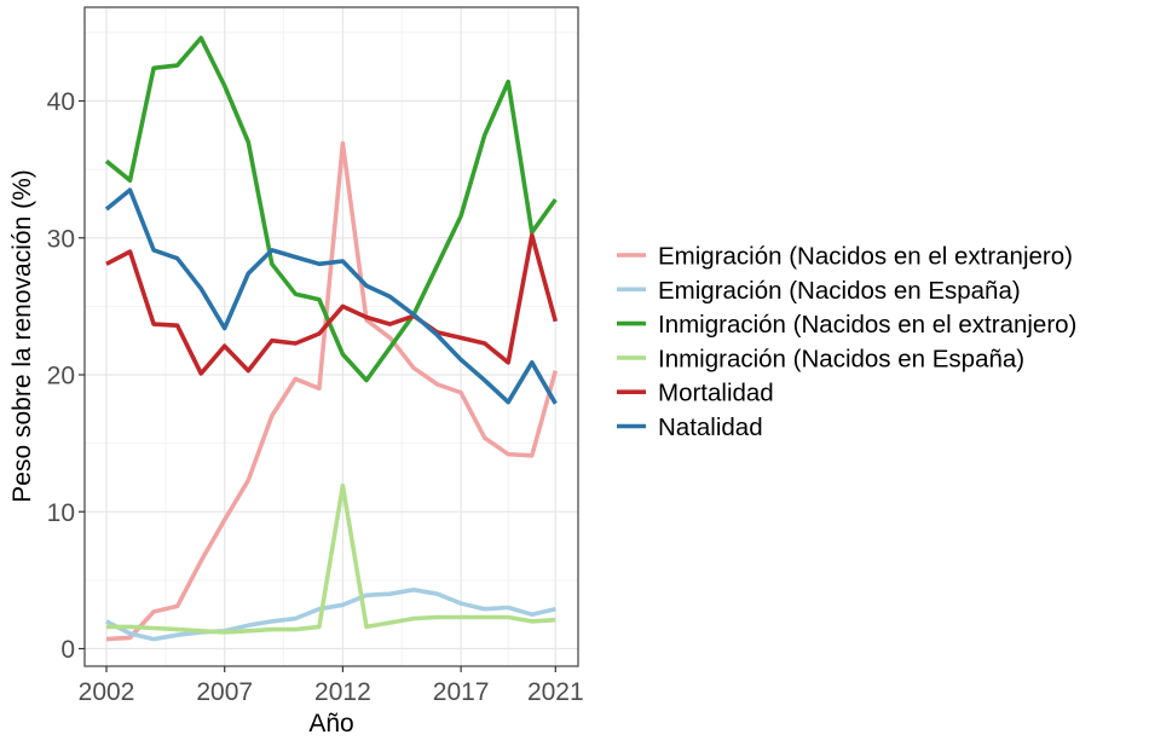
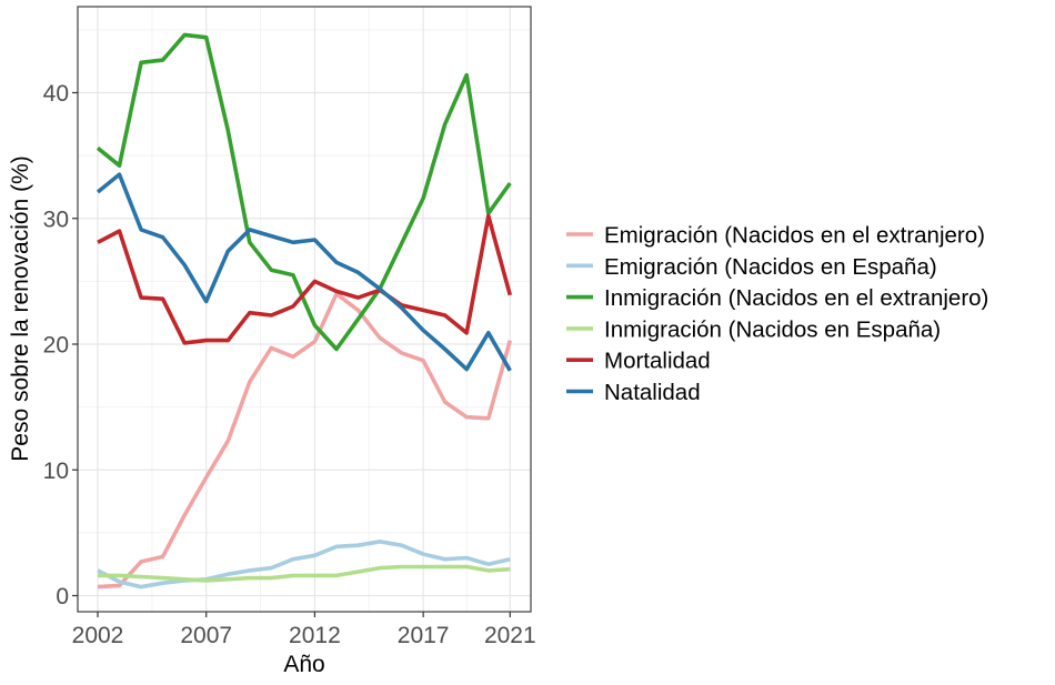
Inmigración (Nacidos en el extranjero)/2007: 41.1 -> 44.4
Mortalidad/2007: 22.1 -> 20.3
Emigración (Nacidos en el extranjero)/2012: 36.9 -> 20.2
Inmigración (Nacidos en España)/2012: 11.9 -> 1.6
